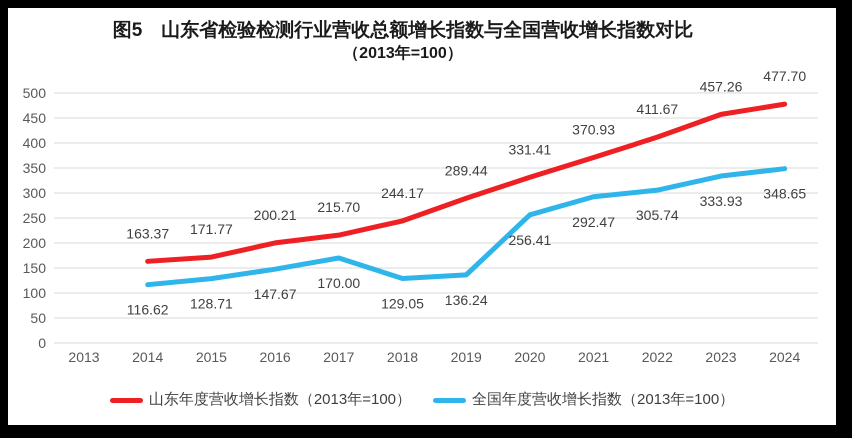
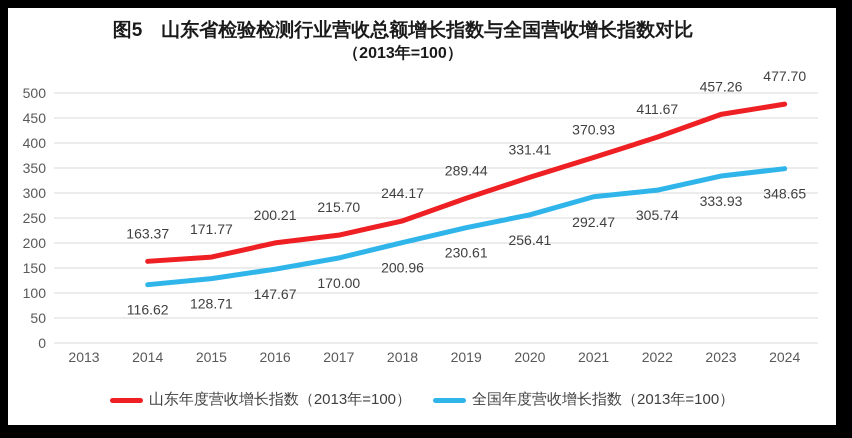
全国年度营收增长指数（2013年=100）/2018: 129.05 -> 200.96
全国年度营收增长指数（2013年=100）/2019: 136.24 -> 230.61
